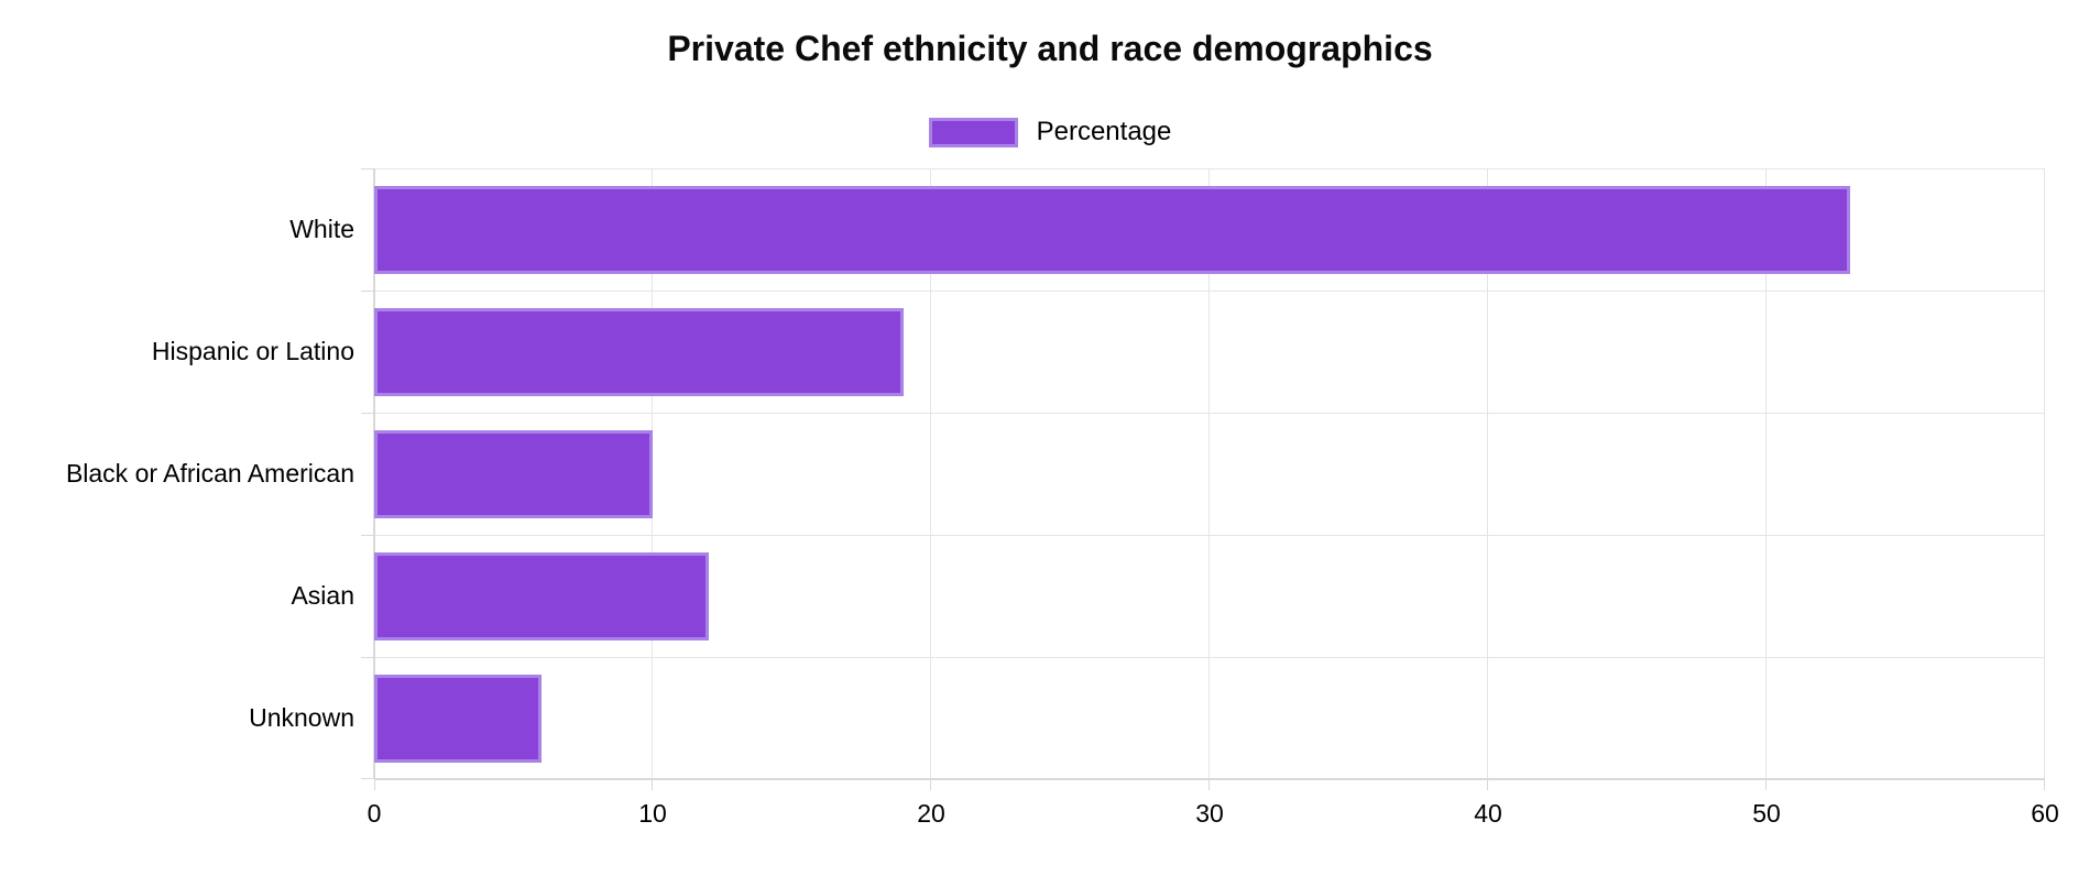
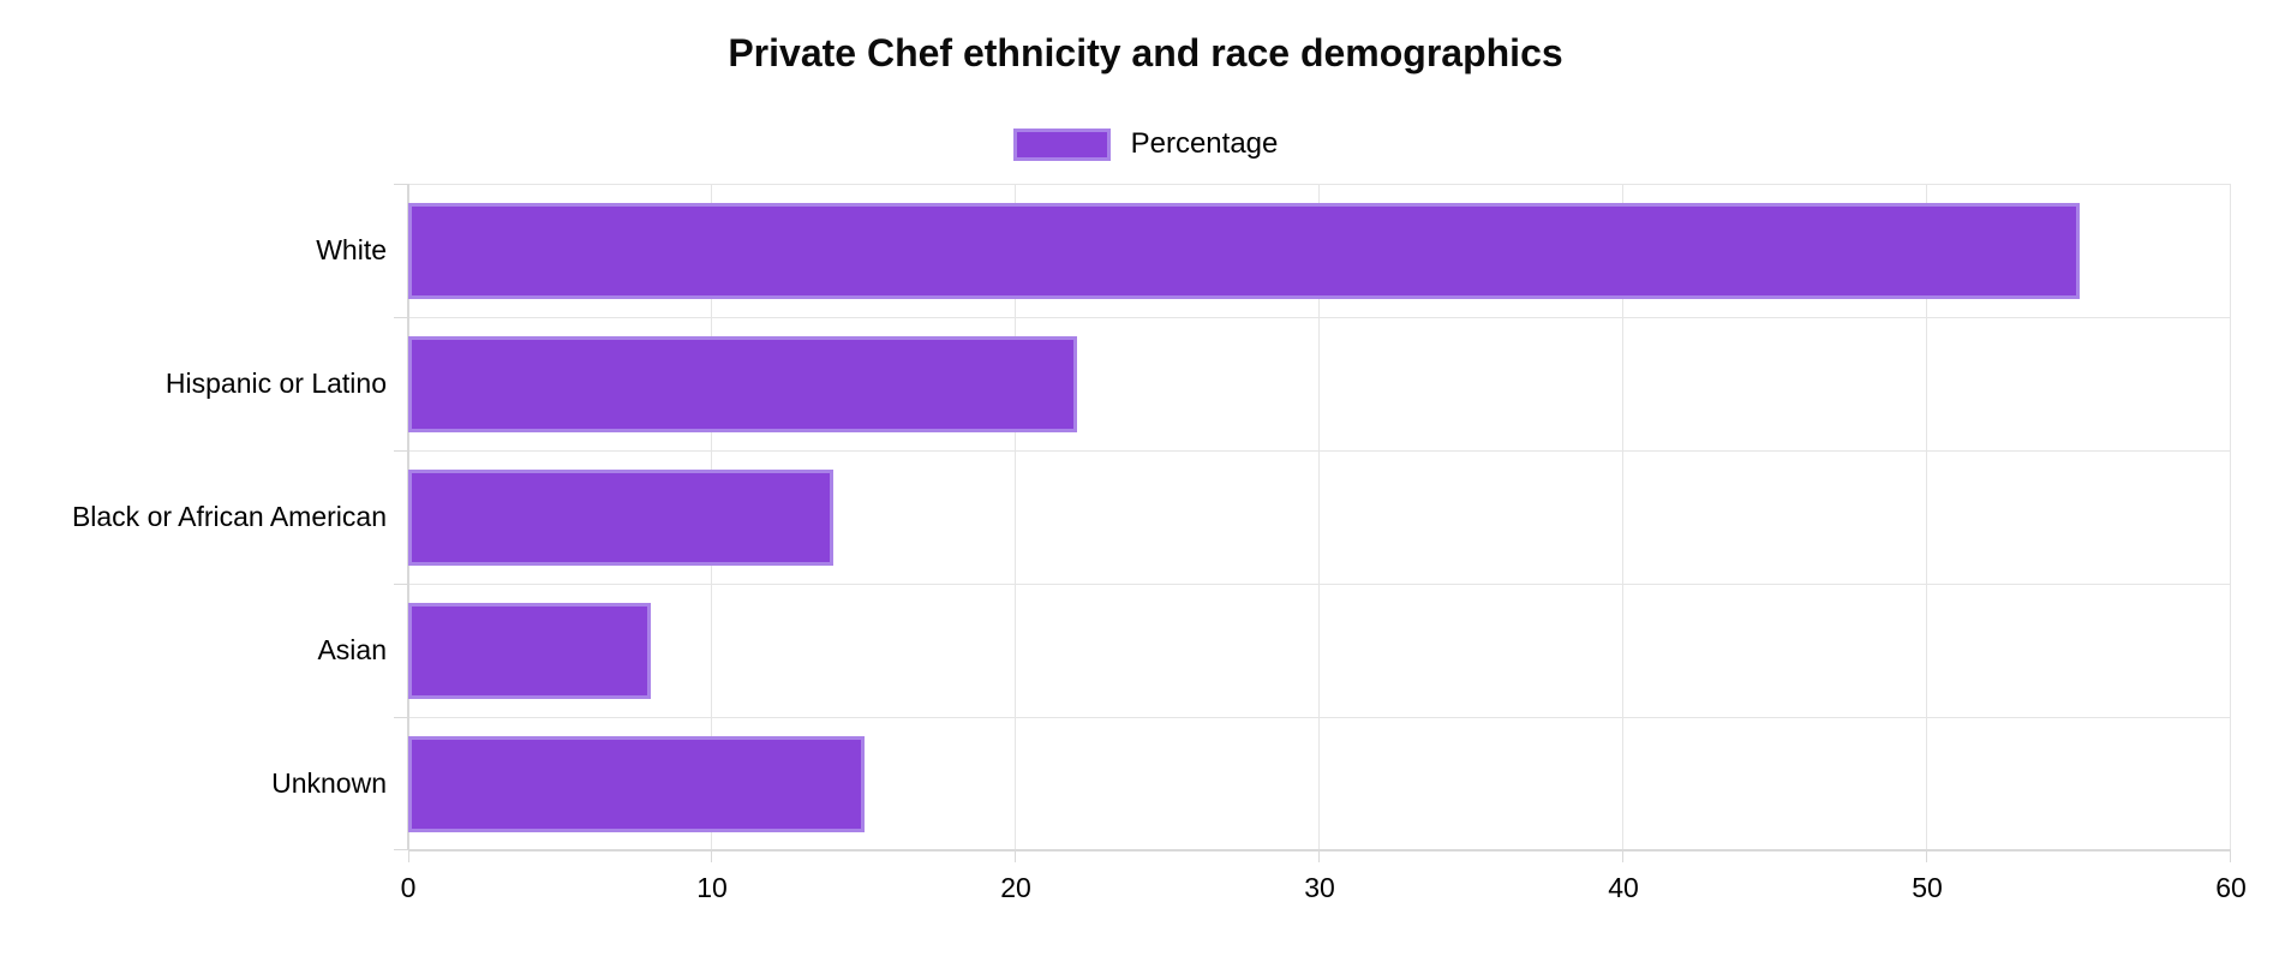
White: 53 -> 55
Hispanic or Latino: 19 -> 22
Black or African American: 10 -> 14
Asian: 12 -> 8
Unknown: 6 -> 15
